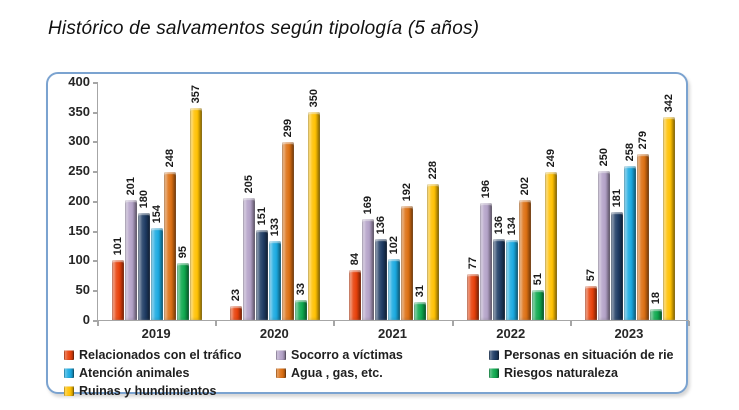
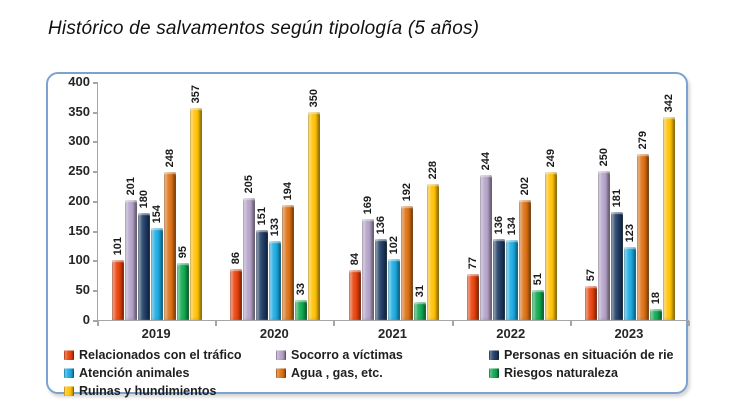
Relacionados con el tráfico/2020: 23 -> 86
Agua , gas, etc./2020: 299 -> 194
Socorro a víctimas/2022: 196 -> 244
Atención animales/2023: 258 -> 123
